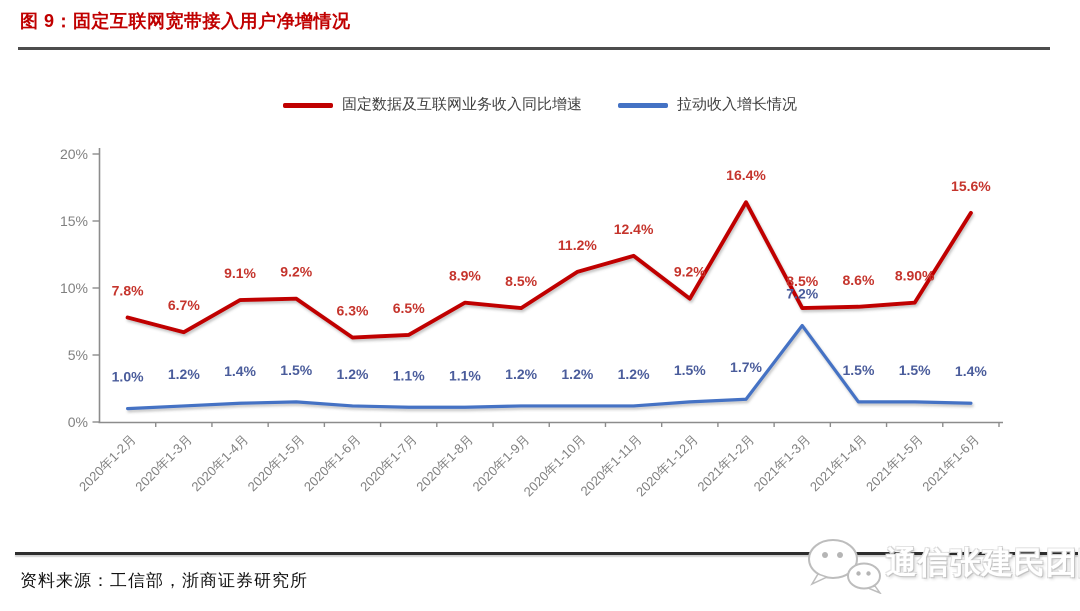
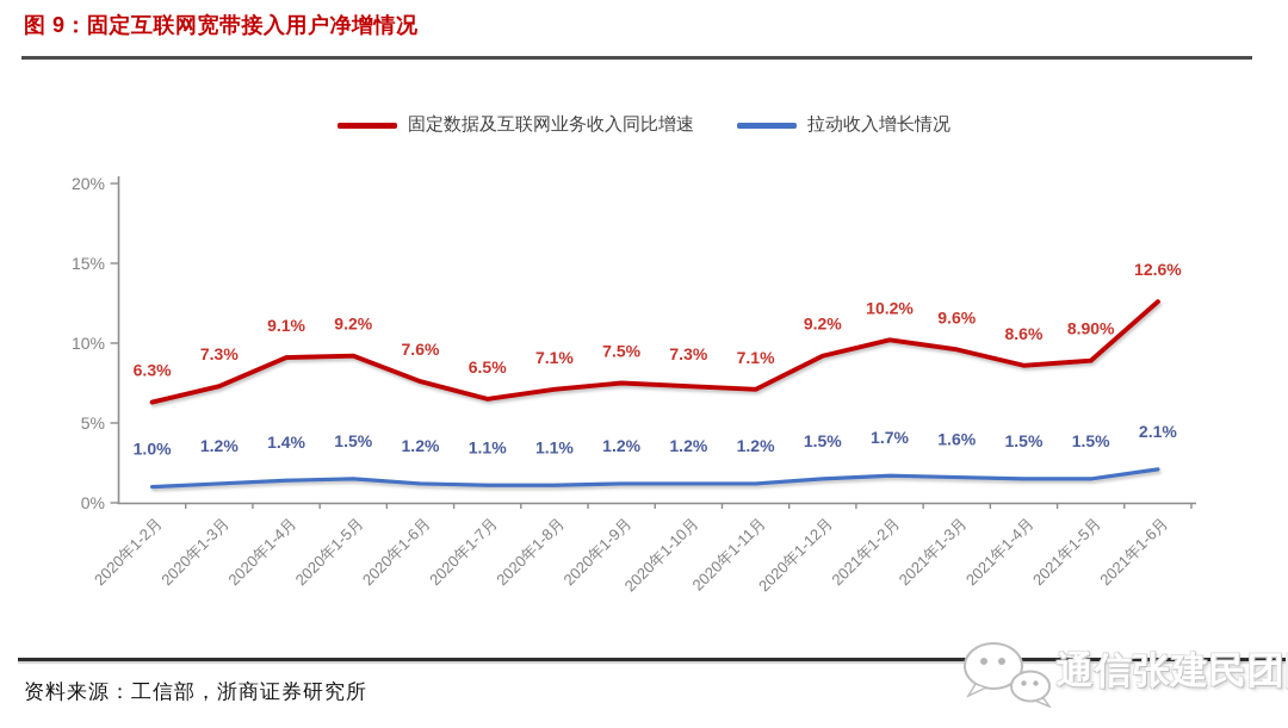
固定数据及互联网业务收入同比增速/2020年1-2月: 7.8% -> 6.3%
固定数据及互联网业务收入同比增速/2020年1-3月: 6.7% -> 7.3%
固定数据及互联网业务收入同比增速/2020年1-6月: 6.3% -> 7.6%
固定数据及互联网业务收入同比增速/2020年1-8月: 8.9% -> 7.1%
固定数据及互联网业务收入同比增速/2020年1-9月: 8.5% -> 7.5%
固定数据及互联网业务收入同比增速/2020年1-10月: 11.2% -> 7.3%
固定数据及互联网业务收入同比增速/2020年1-11月: 12.4% -> 7.1%
固定数据及互联网业务收入同比增速/2021年1-2月: 16.4% -> 10.2%
固定数据及互联网业务收入同比增速/2021年1-3月: 8.5% -> 9.6%
拉动收入增长情况/2021年1-3月: 7.2% -> 1.6%
固定数据及互联网业务收入同比增速/2021年1-6月: 15.6% -> 12.6%
拉动收入增长情况/2021年1-6月: 1.4% -> 2.1%
